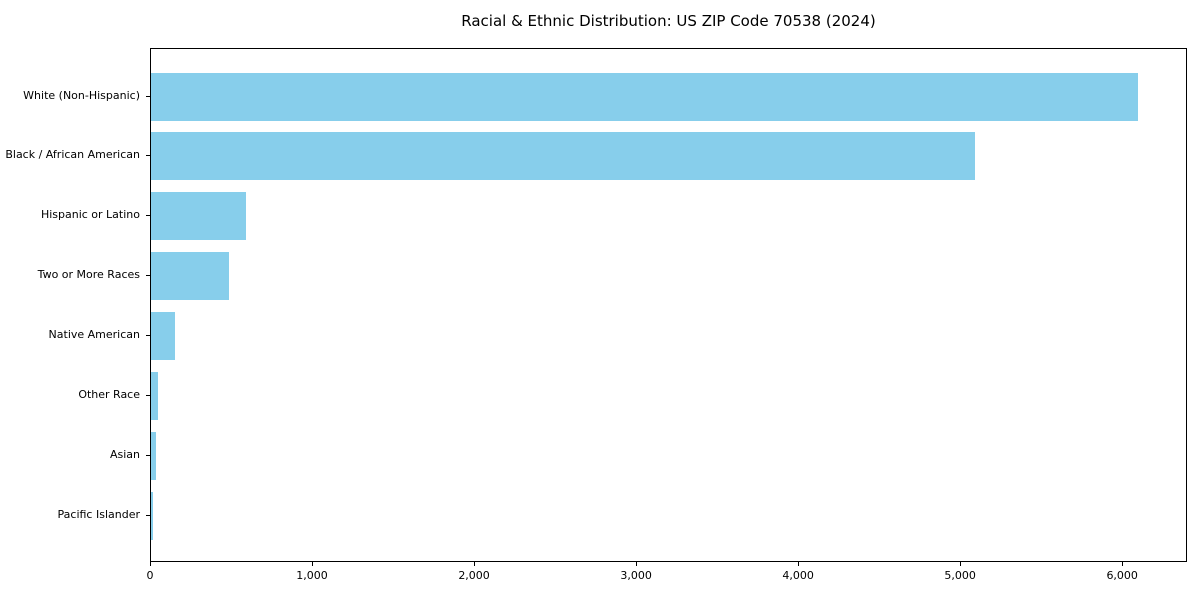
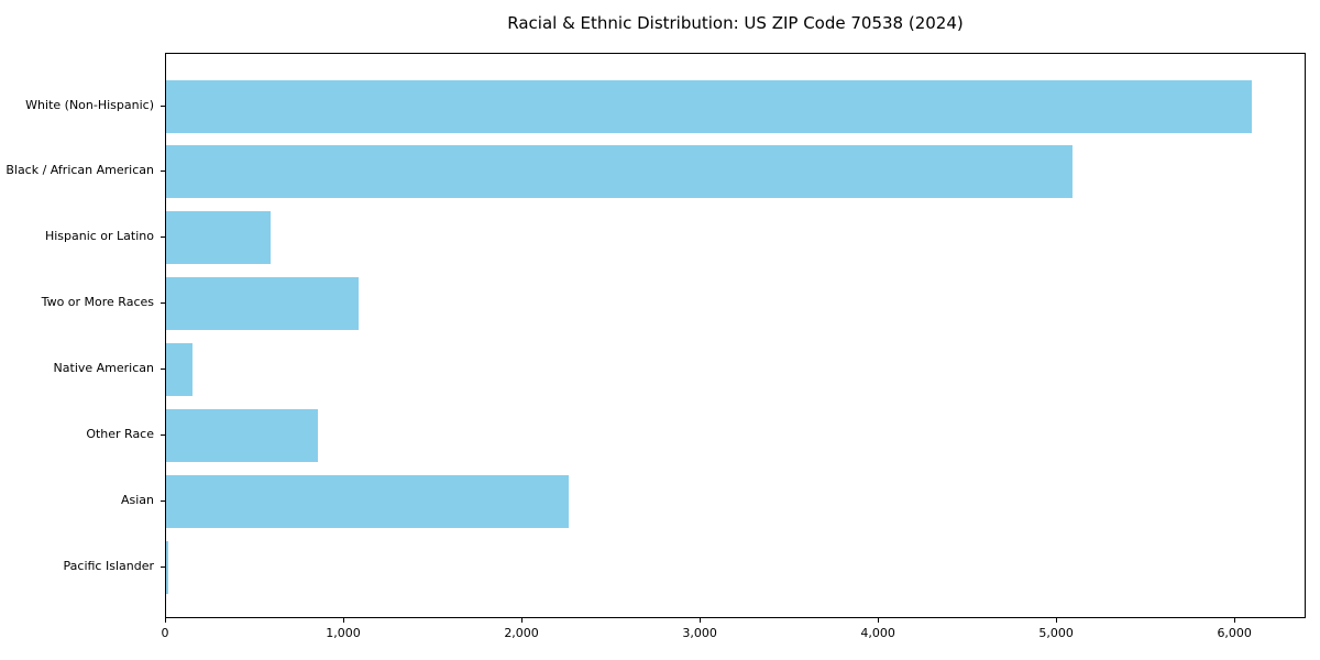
Two or More Races: 480 -> 1080
Other Race: 40 -> 850
Asian: 30 -> 2260
